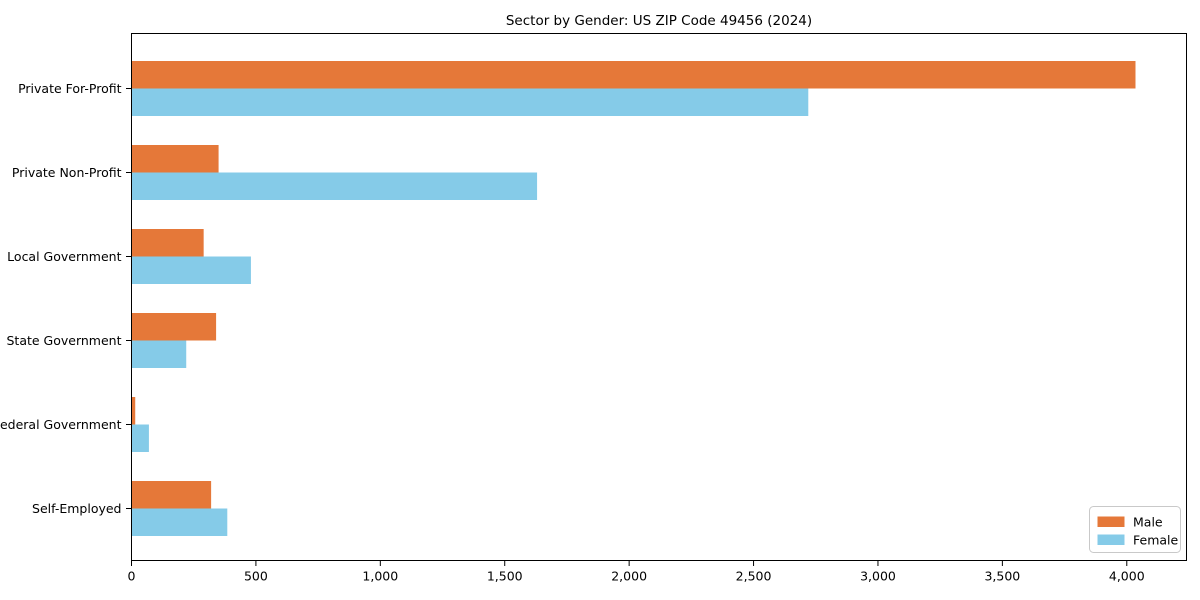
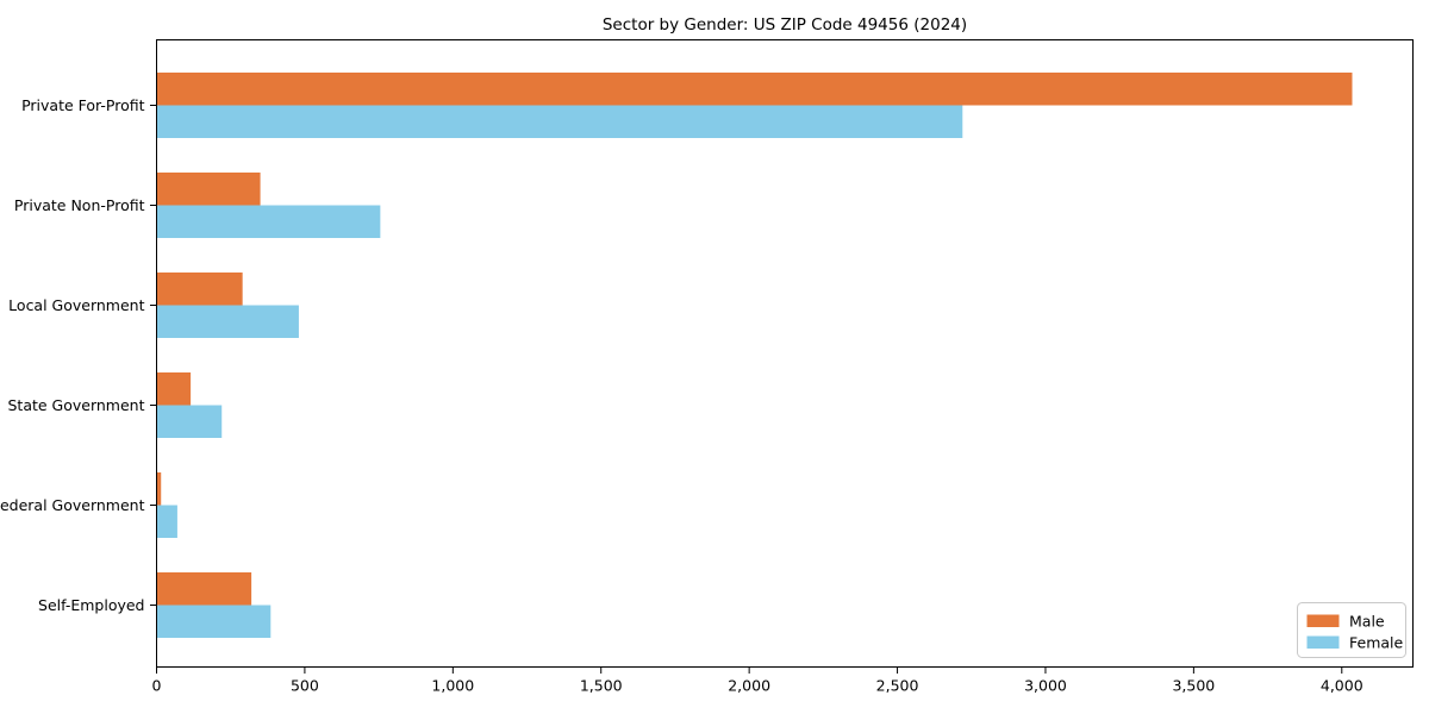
Female/Private Non-Profit: 1630 -> 760
Male/State Government: 340 -> 120
